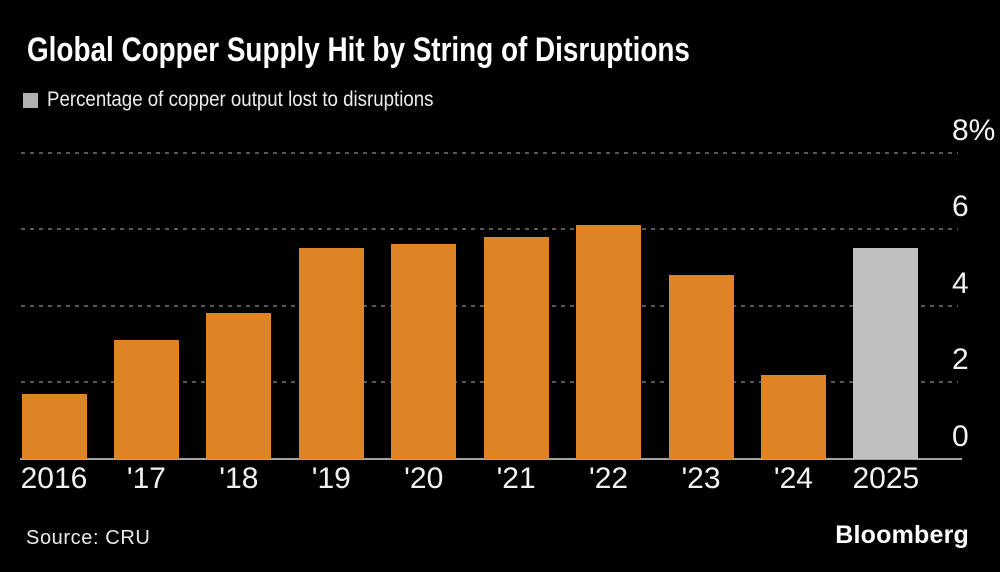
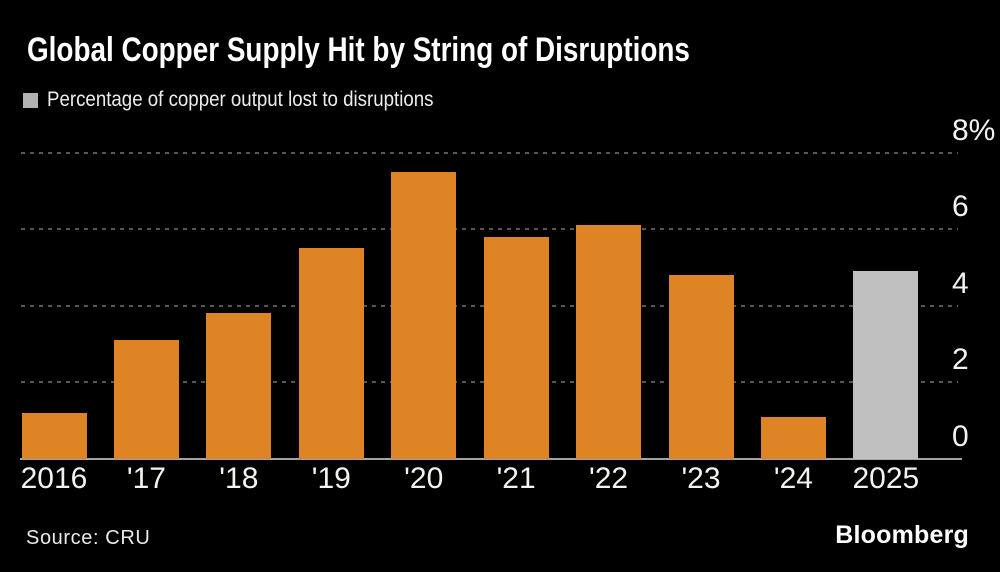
2016: 1.7% -> 1.2%
'20: 5.6% -> 7.5%
'24: 2.2% -> 1.1%
2025: 5.5% -> 4.9%
